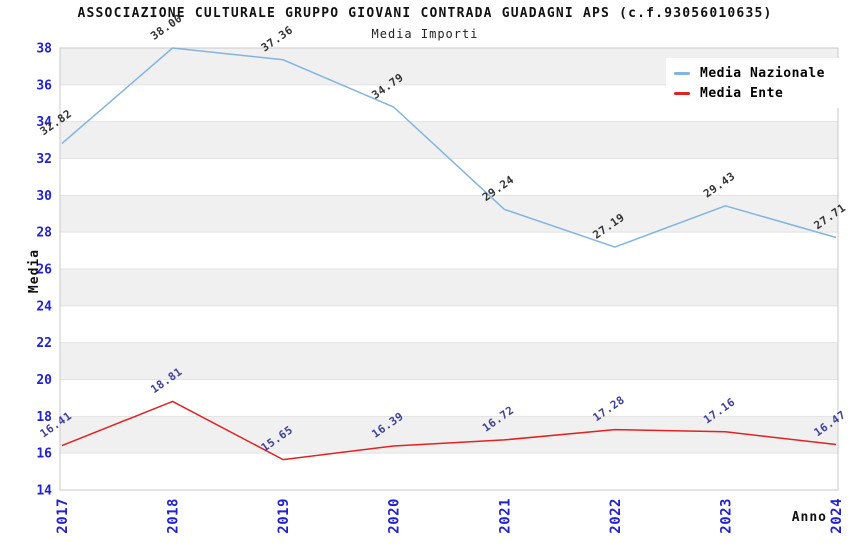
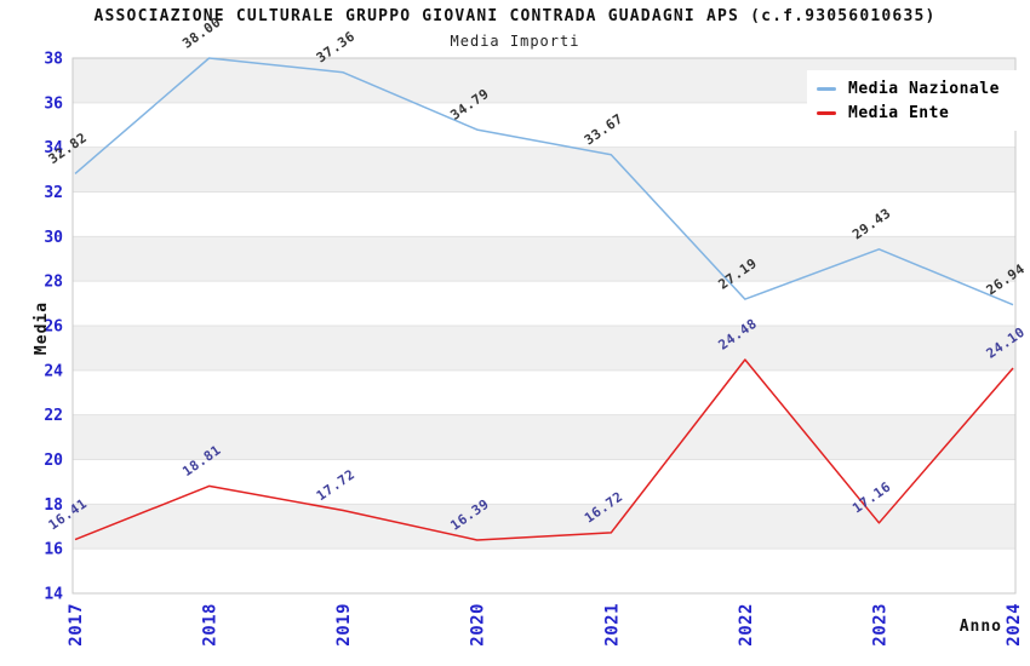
Media Ente/2019: 15.65 -> 17.72
Media Nazionale/2021: 29.24 -> 33.67
Media Ente/2022: 17.28 -> 24.48
Media Nazionale/2024: 27.71 -> 26.94
Media Ente/2024: 16.47 -> 24.10
